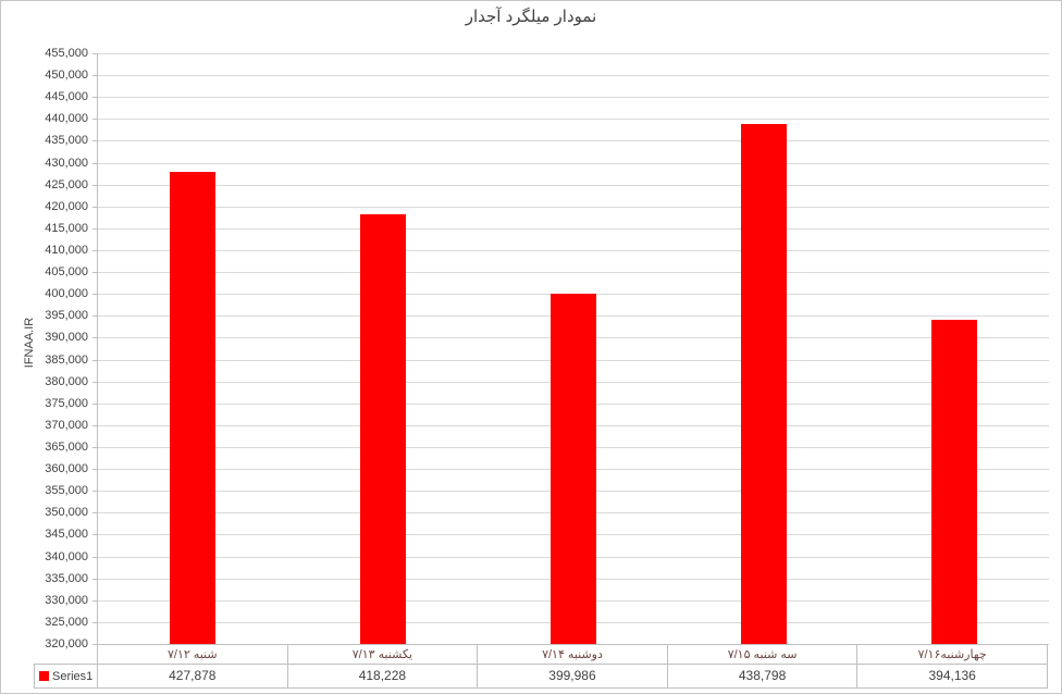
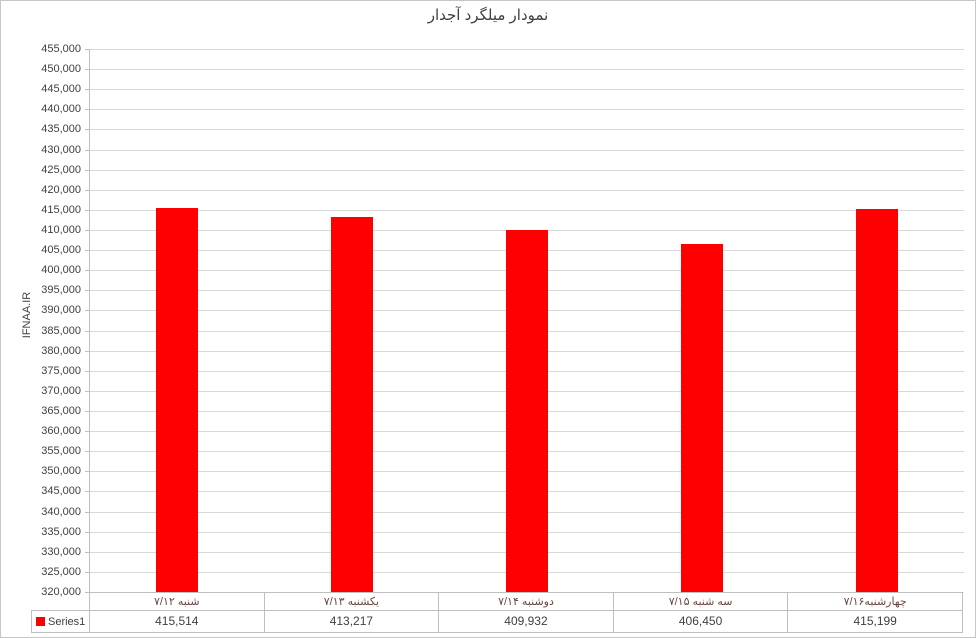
شنبه ۷/۱۲: 427,878 -> 415,514
یکشنبه ۷/۱۳: 418,228 -> 413,217
دوشنبه ۷/۱۴: 399,986 -> 409,932
سه شنبه ۷/۱۵: 438,798 -> 406,450
چهارشنبه۷/۱۶: 394,136 -> 415,199
